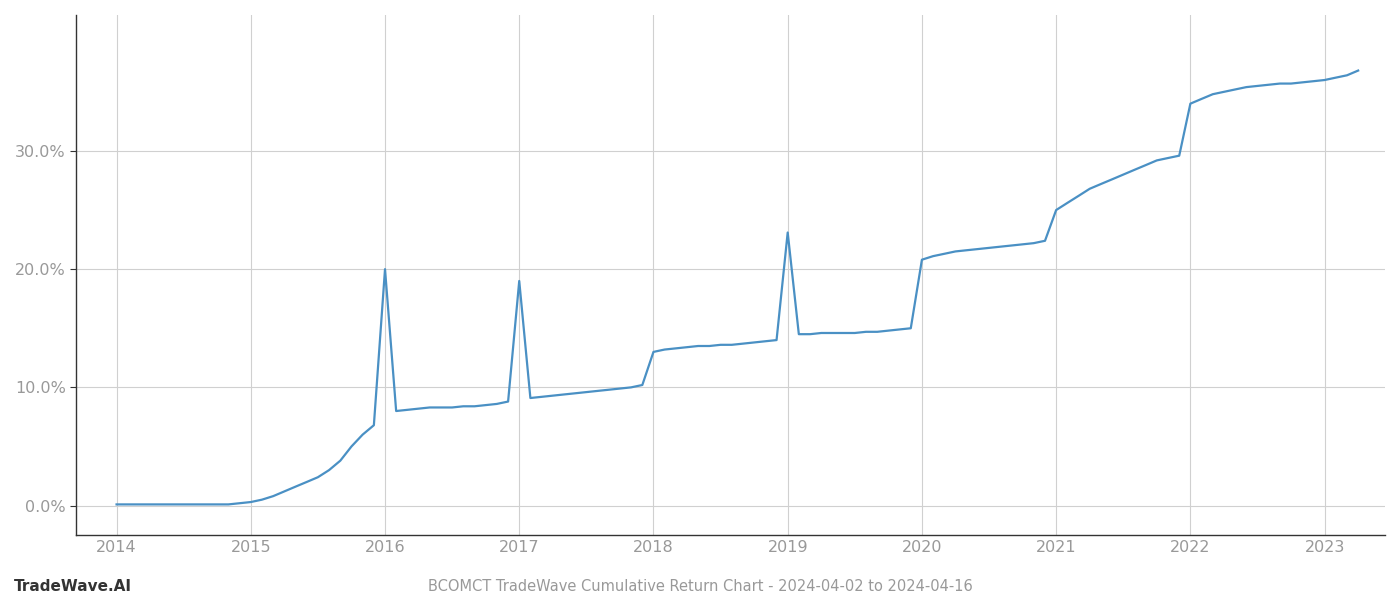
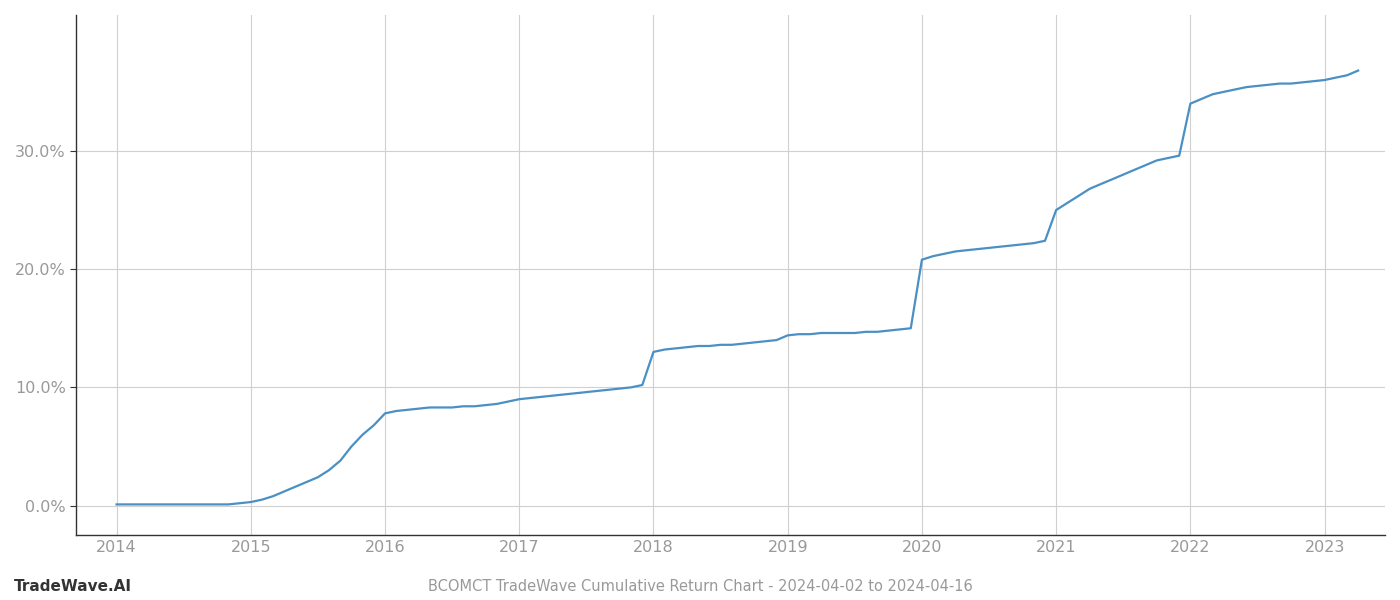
2016: 20.0% -> 7.8%
2017: 19.0% -> 9.0%
2019: 23.1% -> 14.4%
